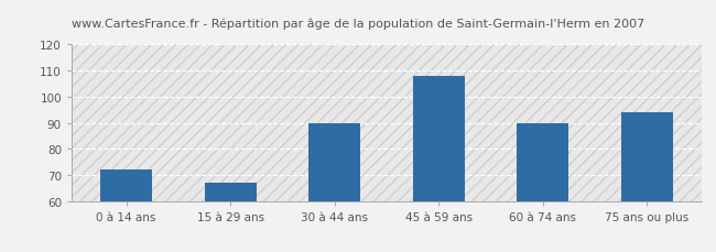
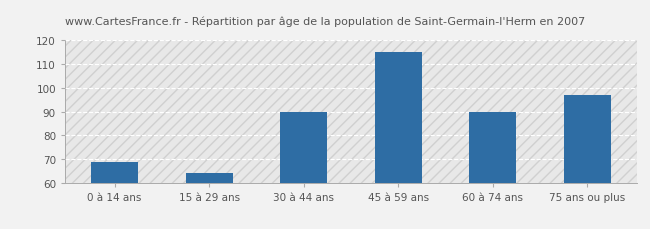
0 à 14 ans: 72 -> 69
15 à 29 ans: 67 -> 64
45 à 59 ans: 108 -> 115
75 ans ou plus: 94 -> 97
